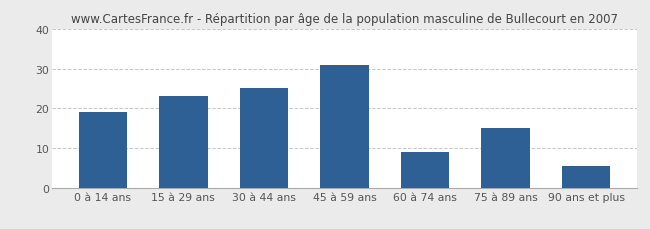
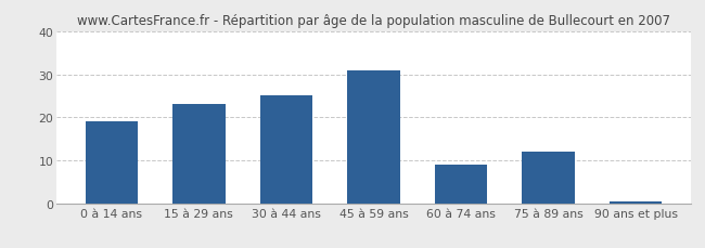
75 à 89 ans: 15.0 -> 12.0
90 ans et plus: 5.5 -> 0.5
